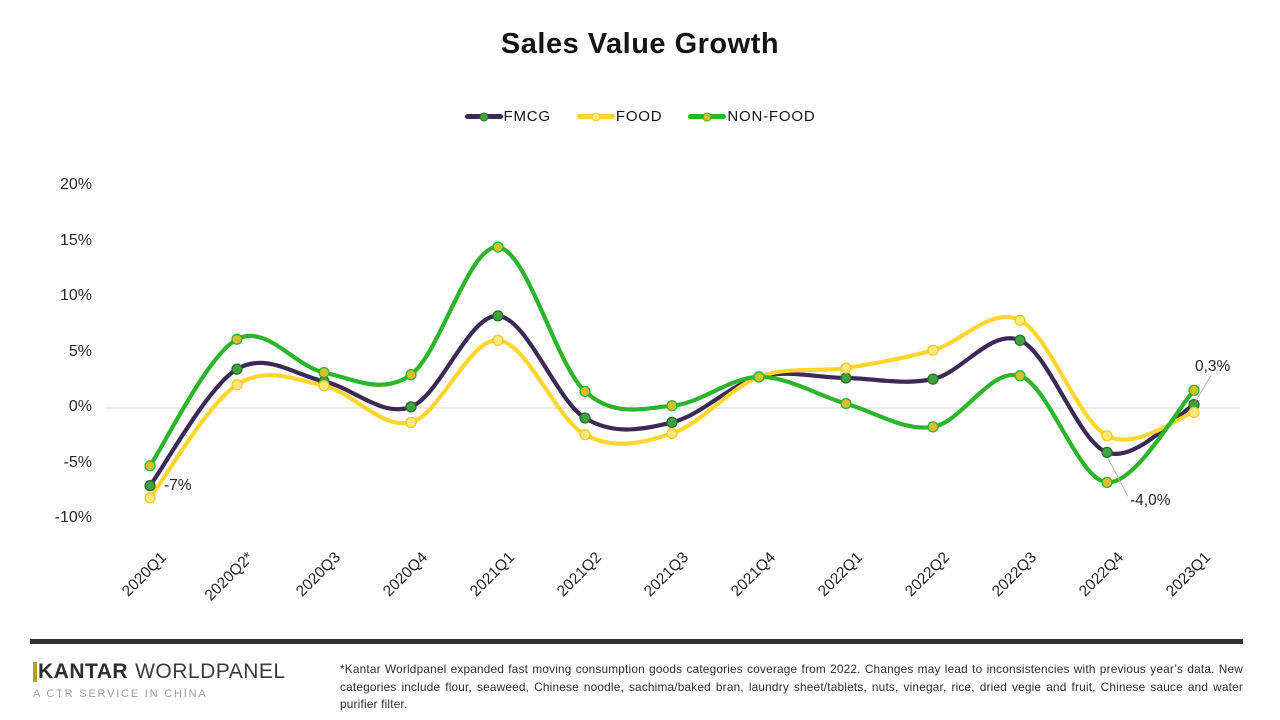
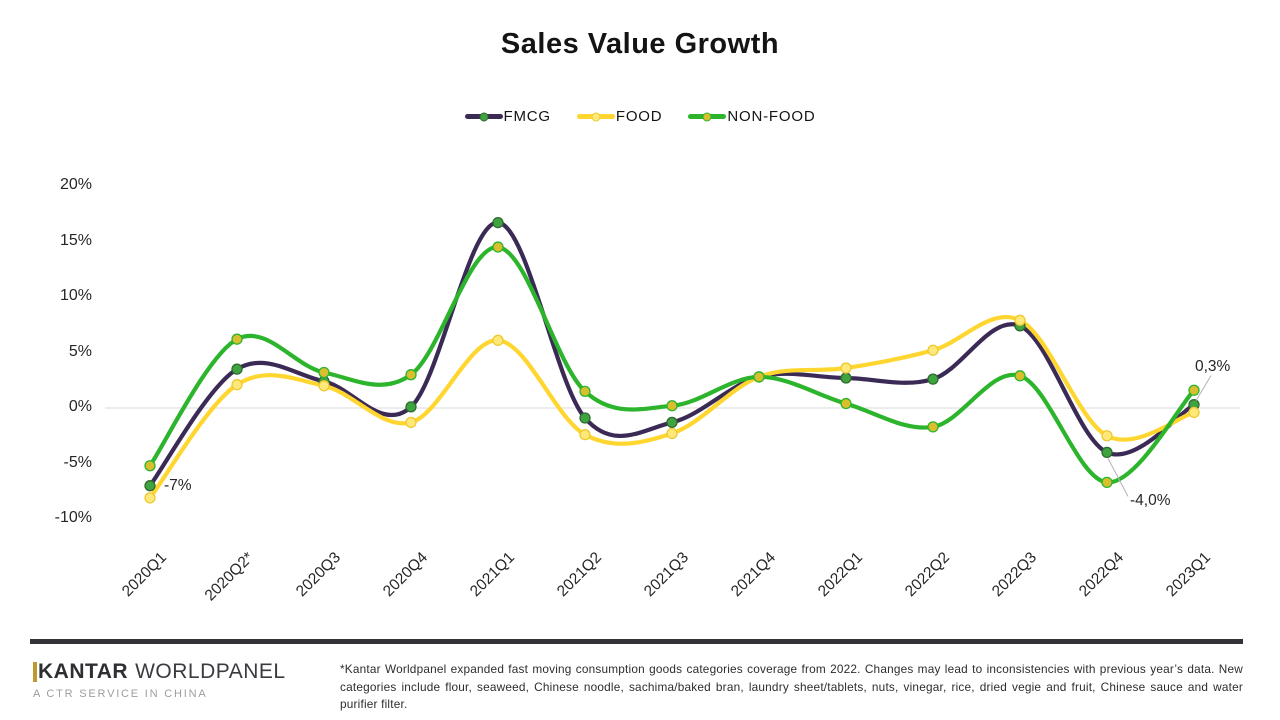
FMCG/2021Q1: 8.3% -> 16.7%
FMCG/2022Q3: 6.1% -> 7.4%
